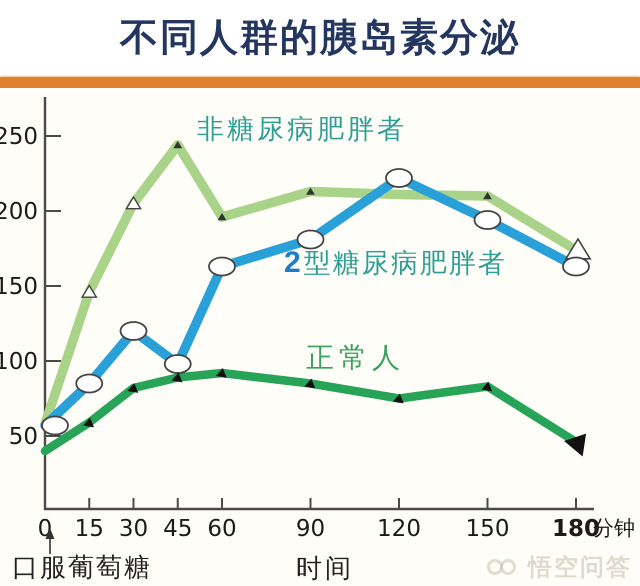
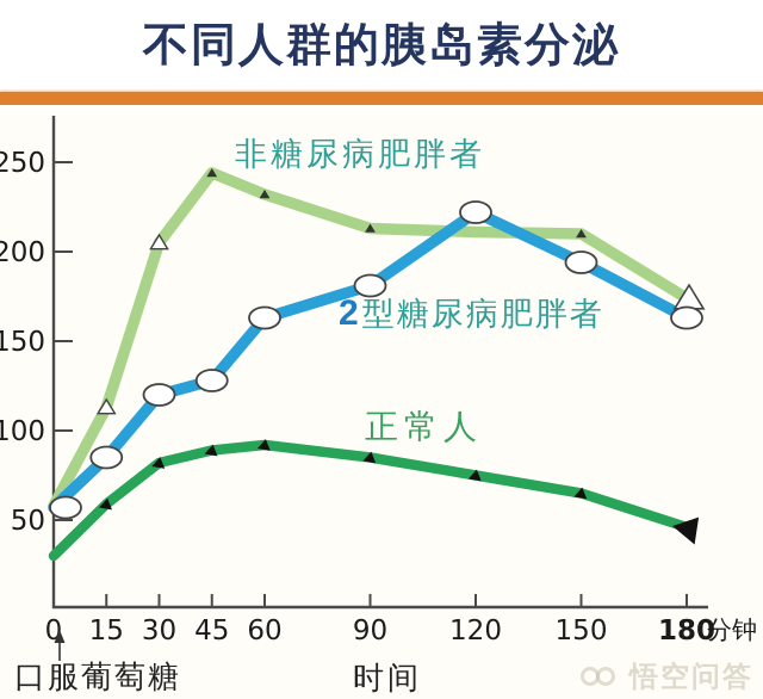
正常人/0: 40 -> 30
非糖尿病肥胖者/15: 146 -> 113
2型糖尿病肥胖者/45: 98 -> 128
非糖尿病肥胖者/60: 196 -> 232
正常人/150: 83 -> 65
